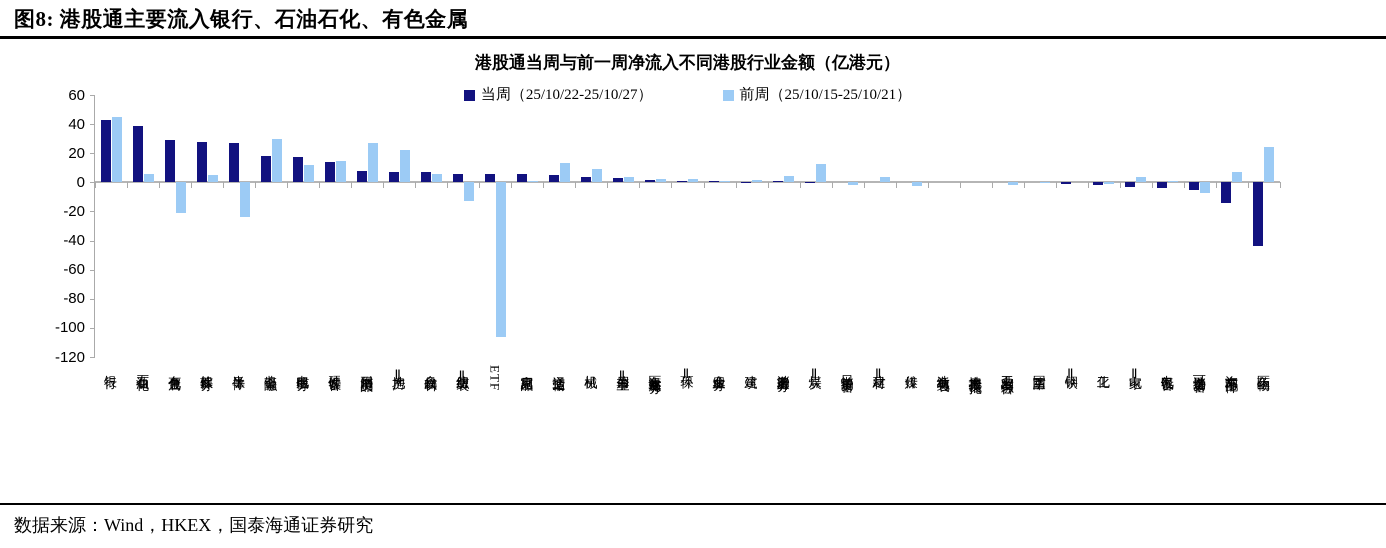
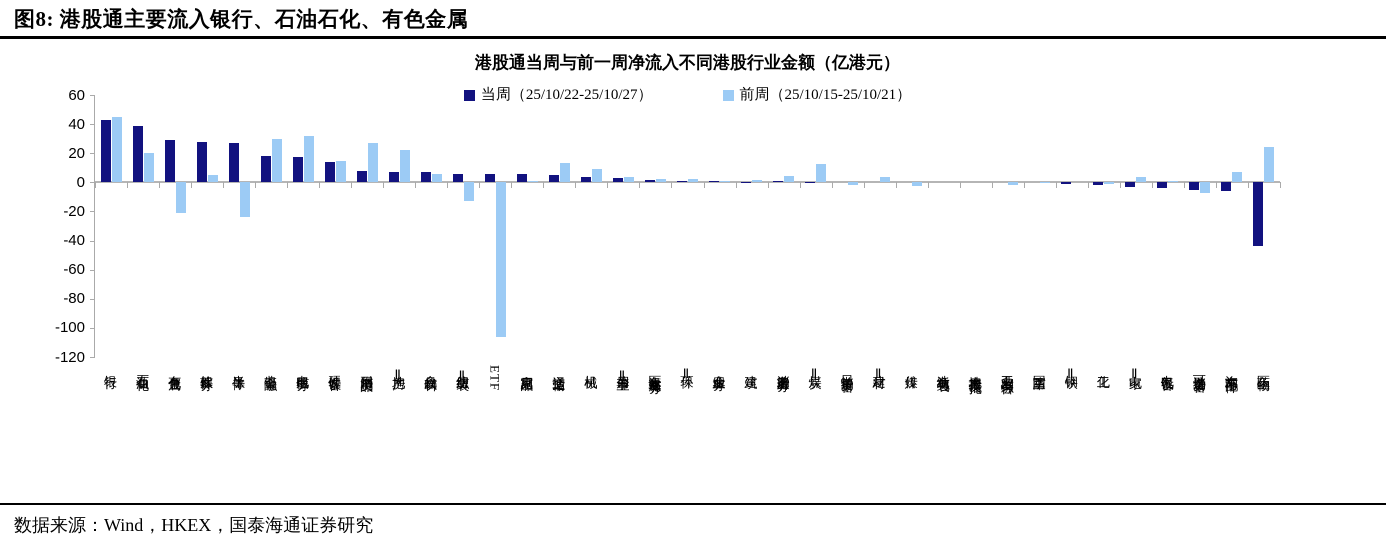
前周（25/10/15-25/10/21）/石油石化: 6 -> 20
前周（25/10/15-25/10/21）/电信服务: 12 -> 32
当周（25/10/22-25/10/27）/汽车与零配件: -14 -> -6
